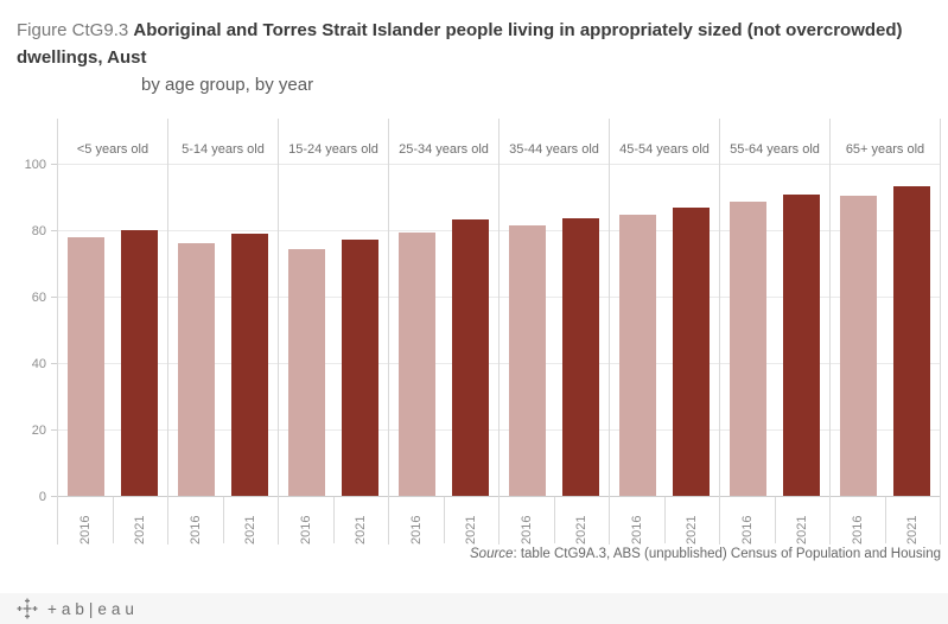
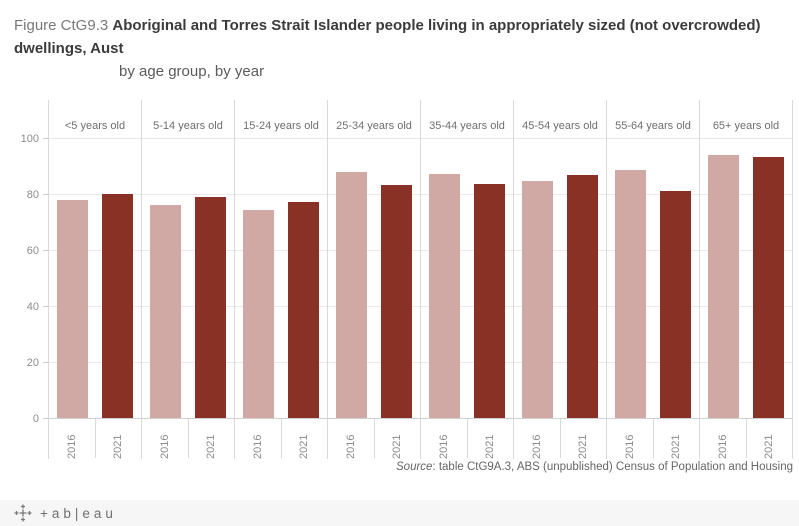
2016/25-34 years old: 79 -> 88
2016/35-44 years old: 81 -> 87
2021/55-64 years old: 91 -> 81
2016/65+ years old: 90 -> 94
